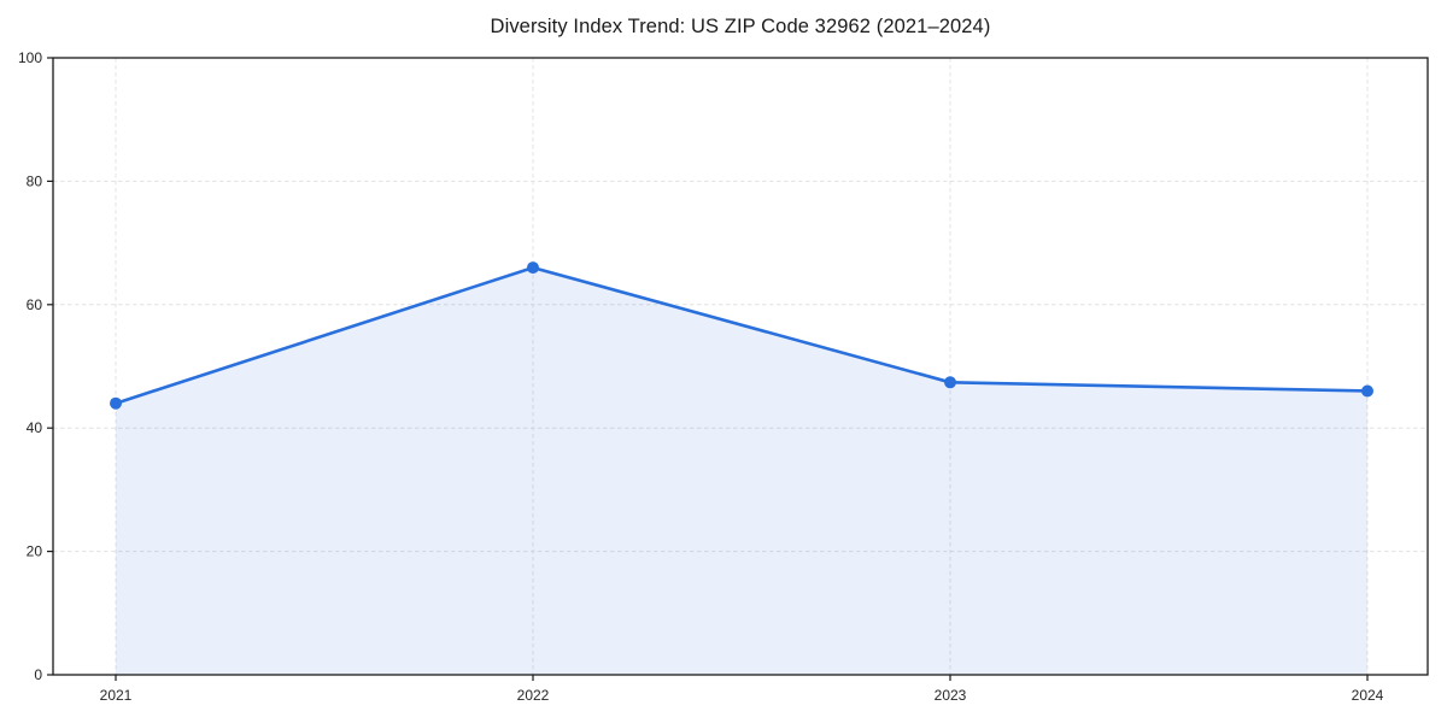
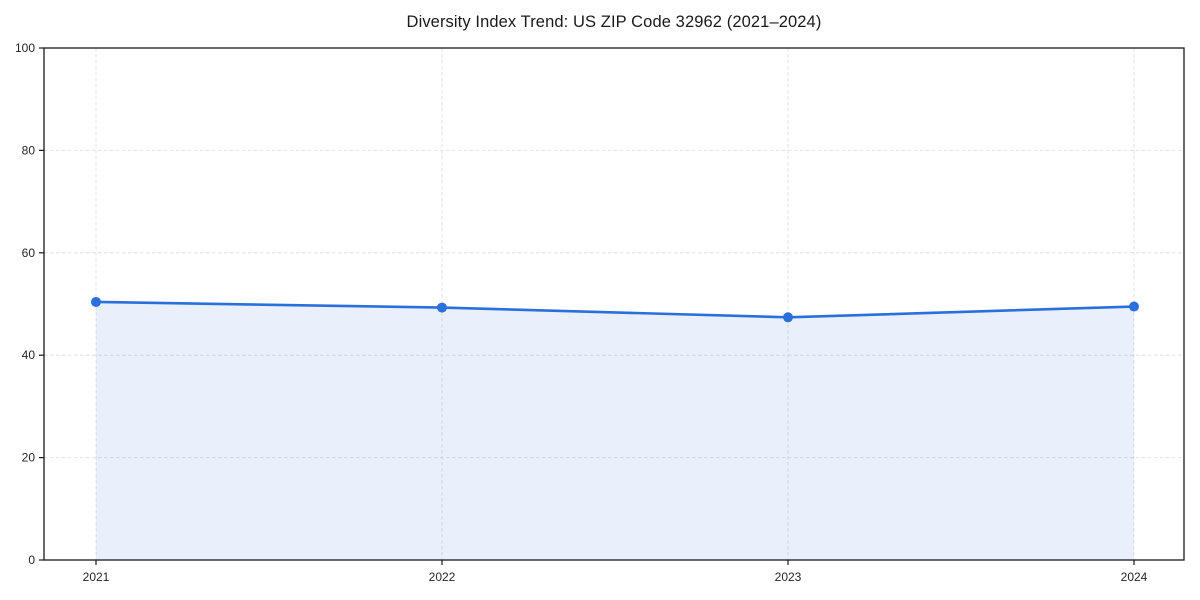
2021: 44 -> 50
2022: 66 -> 49
2024: 46 -> 50
